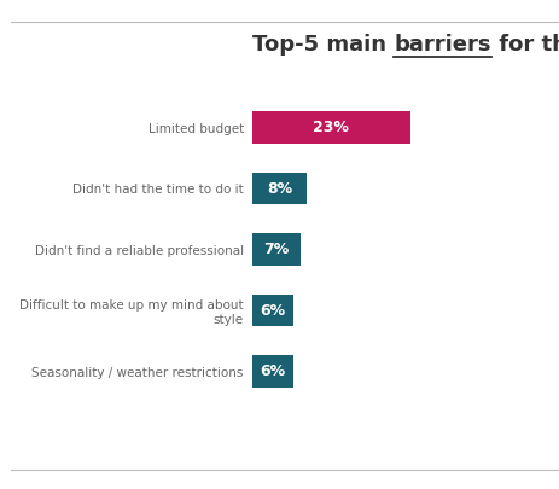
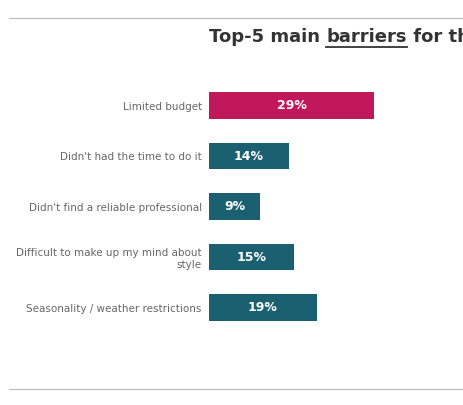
Limited budget: 23% -> 29%
Didn't had the time to do it: 8% -> 14%
Didn't find a reliable professional: 7% -> 9%
Difficult to make up my mind about style: 6% -> 15%
Seasonality / weather restrictions: 6% -> 19%
